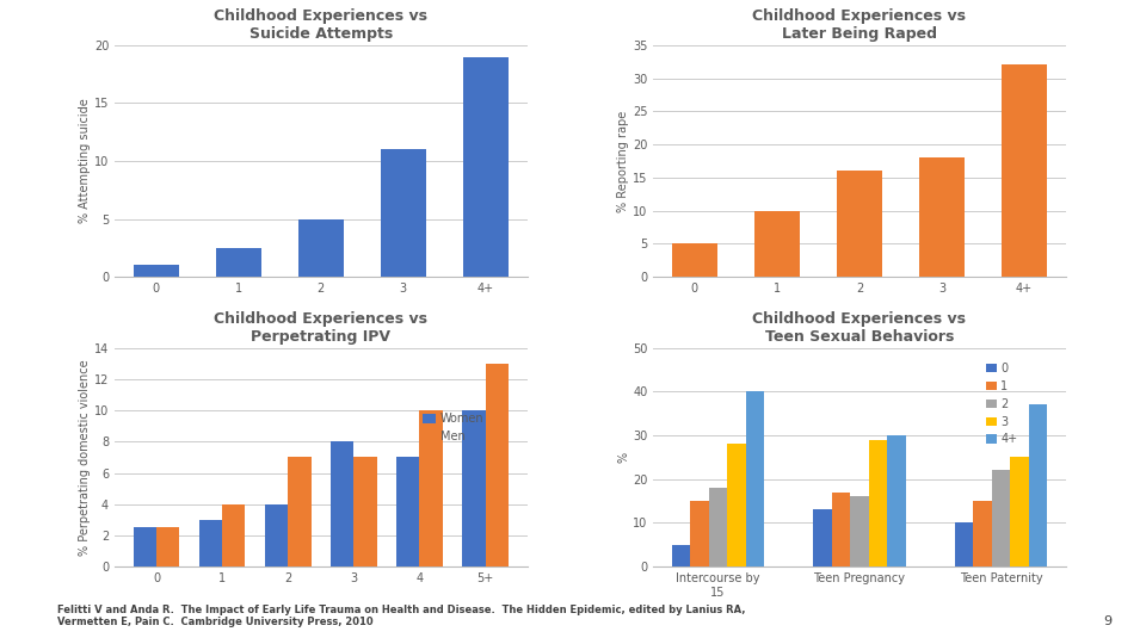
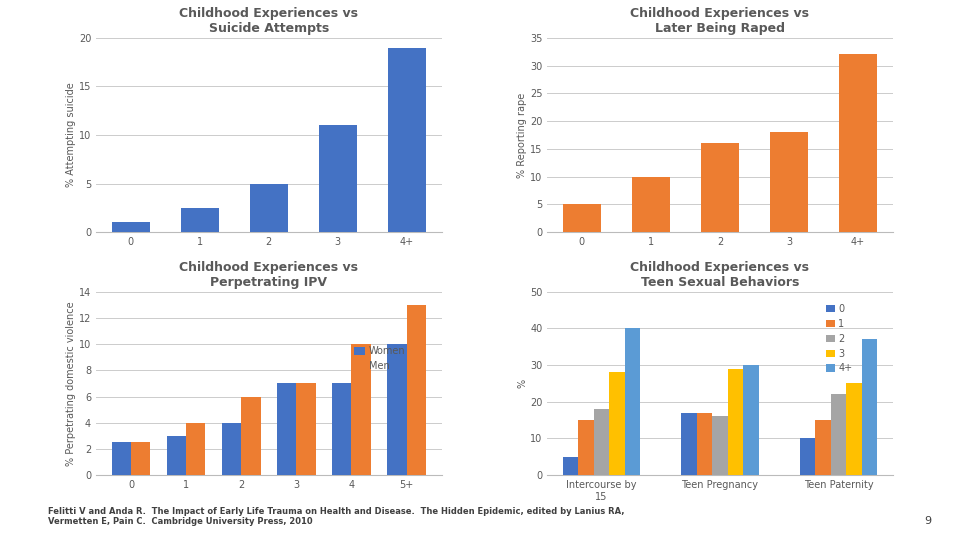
Childhood Experiences vs Perpetrating IPV/Men/2: 7.0 -> 6.0
Childhood Experiences vs Perpetrating IPV/Women/3: 8.0 -> 7.0
Childhood Experiences vs Teen Sexual Behaviors/0/Teen Pregnancy: 13 -> 17
